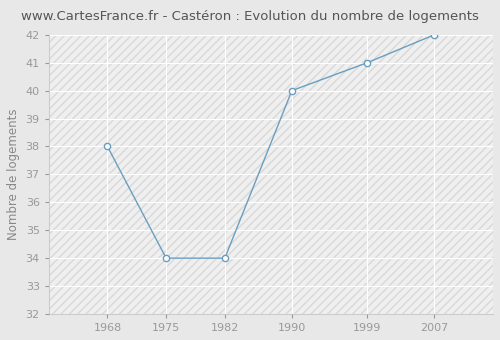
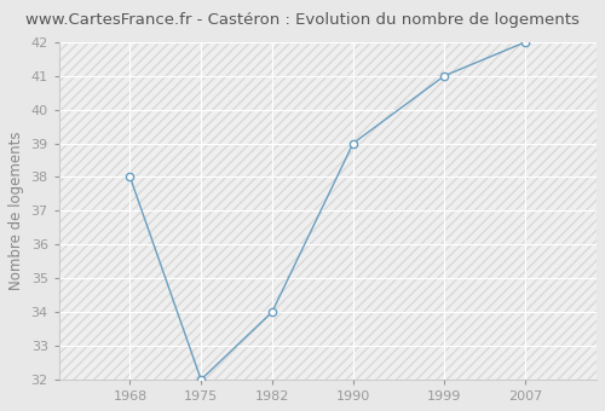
1975: 34 -> 32
1990: 40 -> 39
